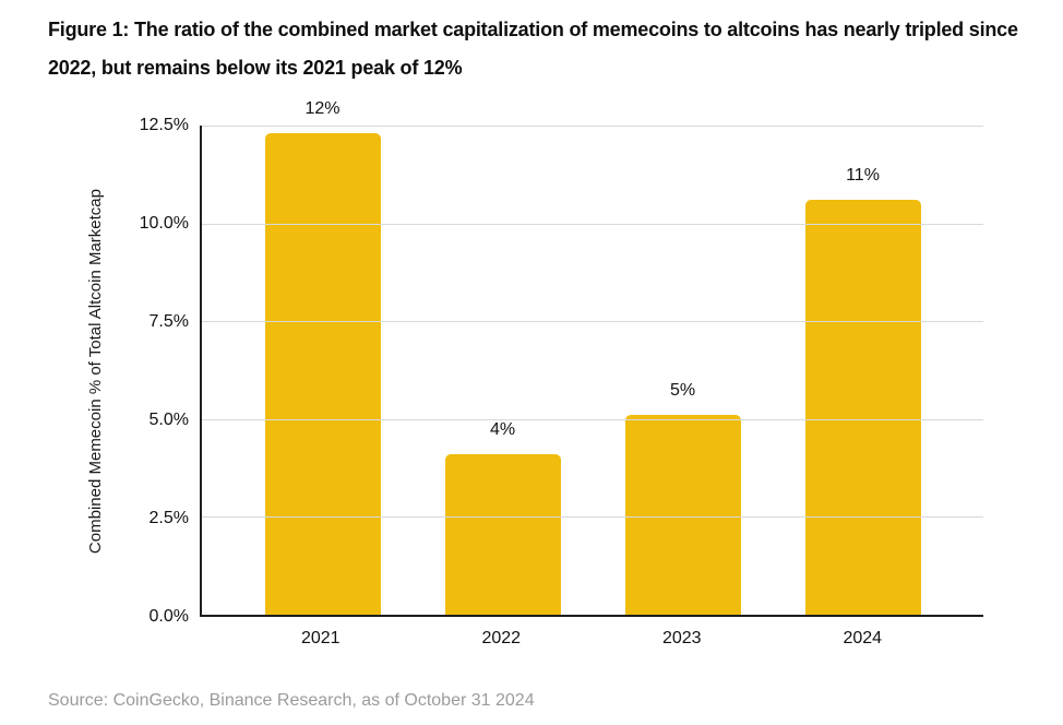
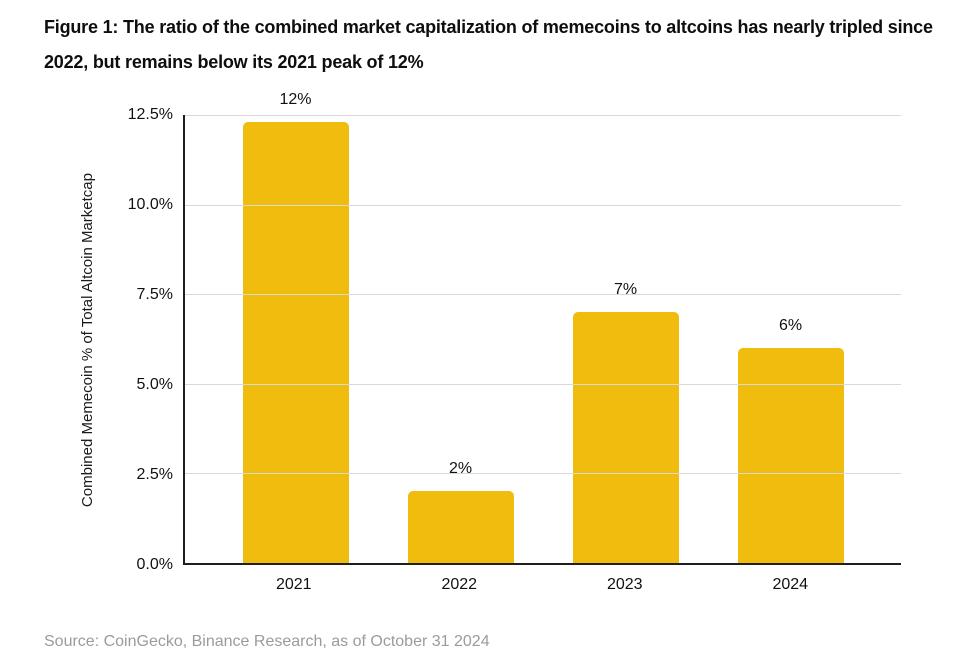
2022: 4% -> 2%
2023: 5% -> 7%
2024: 11% -> 6%
